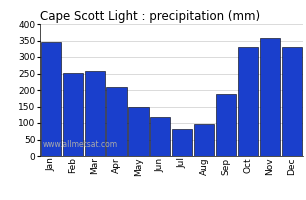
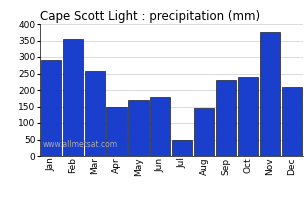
Jan: 345 -> 290
Feb: 252 -> 355
Apr: 208 -> 150
May: 150 -> 170
Jun: 117 -> 180
Jul: 83 -> 50
Aug: 97 -> 145
Sep: 187 -> 230
Oct: 330 -> 240
Nov: 357 -> 375
Dec: 330 -> 210
